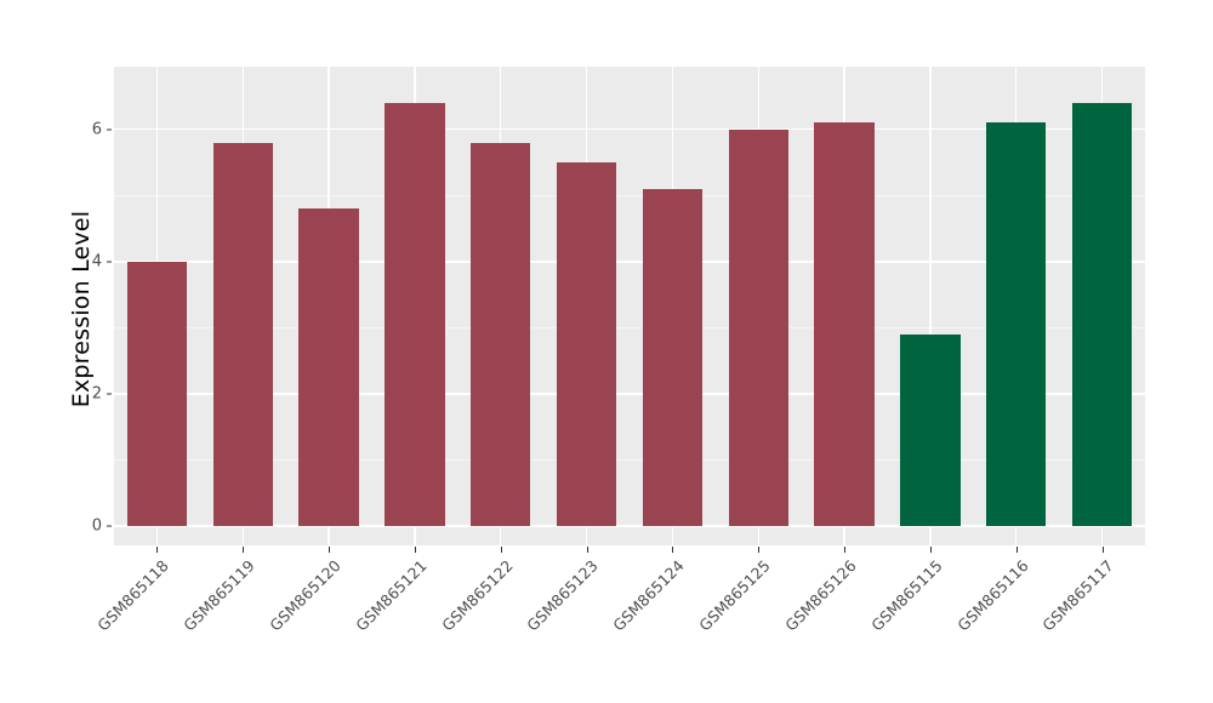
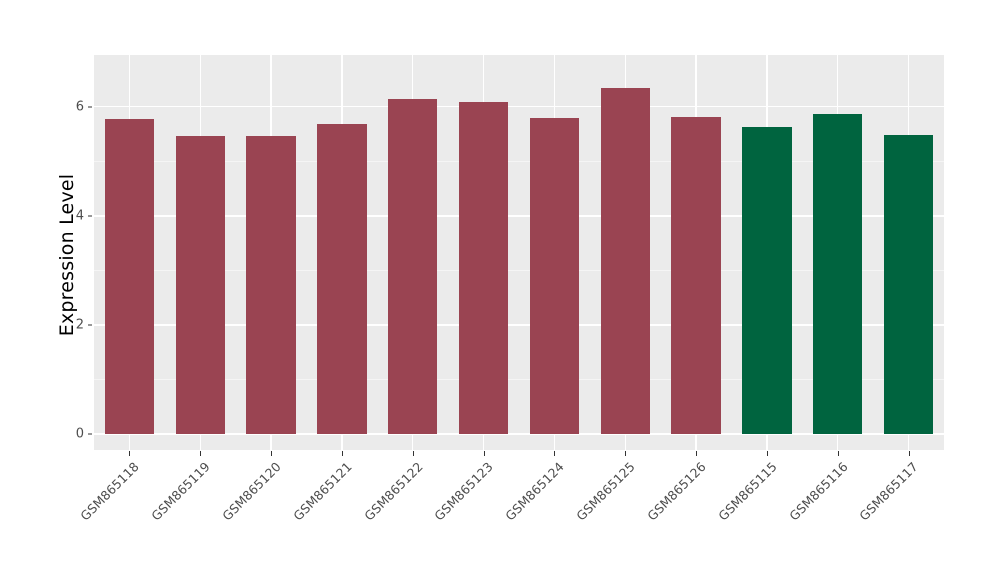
GSM865118: 4.0 -> 5.8
GSM865119: 5.8 -> 5.5
GSM865120: 4.8 -> 5.5
GSM865121: 6.4 -> 5.7
GSM865122: 5.8 -> 6.1
GSM865123: 5.5 -> 6.1
GSM865124: 5.1 -> 5.8
GSM865125: 6.0 -> 6.3
GSM865126: 6.1 -> 5.8
GSM865115: 2.9 -> 5.6
GSM865116: 6.1 -> 5.9
GSM865117: 6.4 -> 5.5
